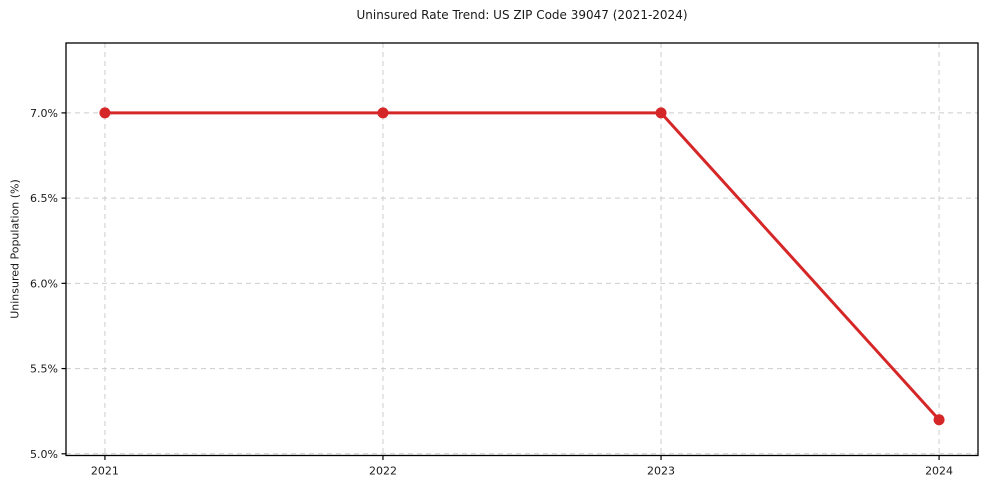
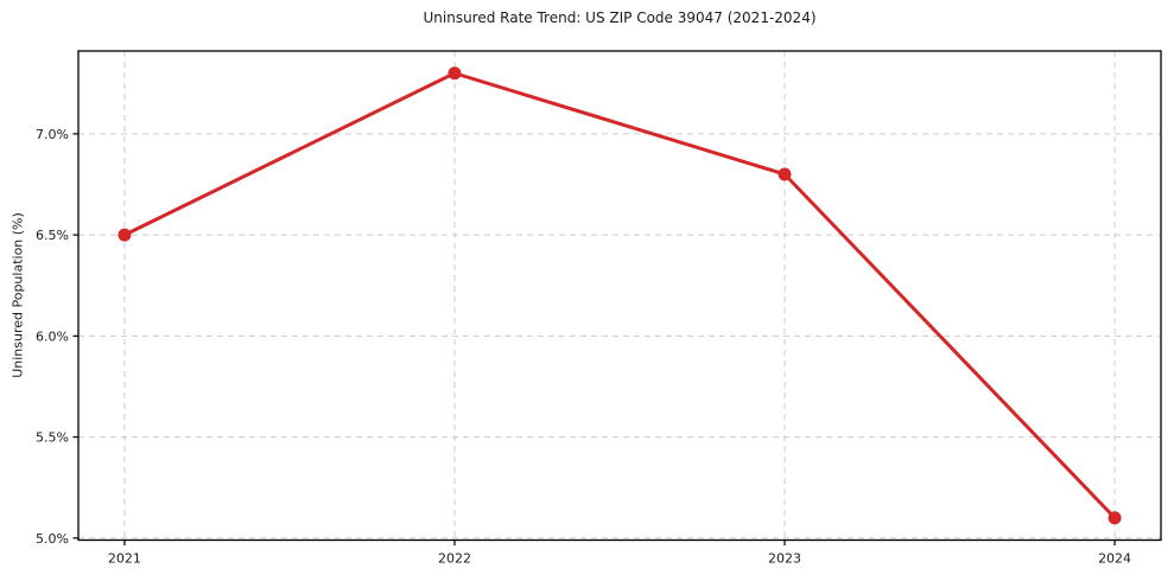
2021: 7.0% -> 6.5%
2022: 7.0% -> 7.3%
2023: 7.0% -> 6.8%
2024: 5.2% -> 5.1%
